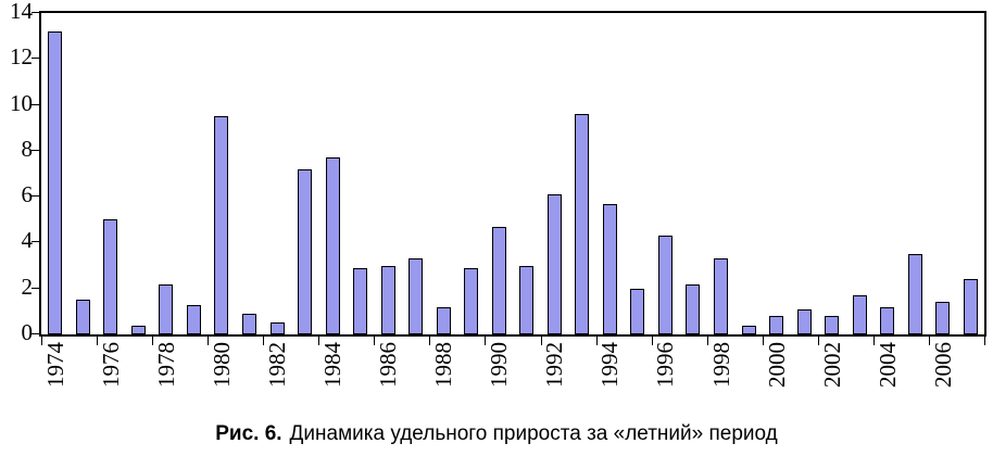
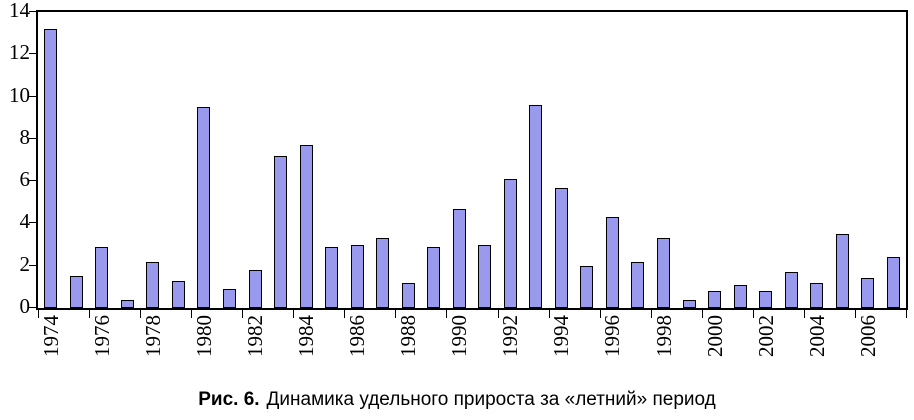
1976: 5.0 -> 2.9
1982: 0.5 -> 1.8
